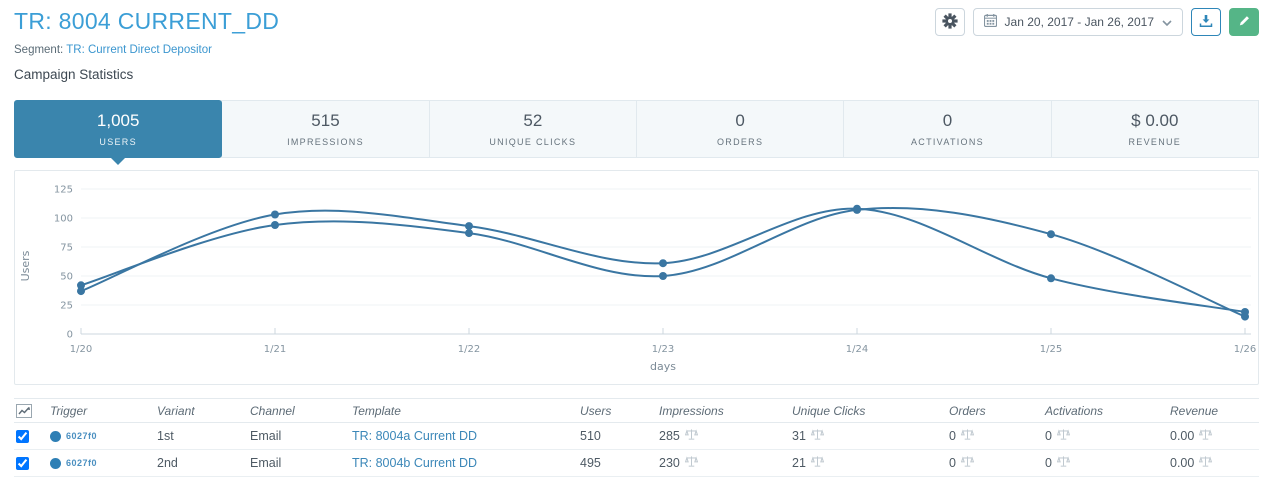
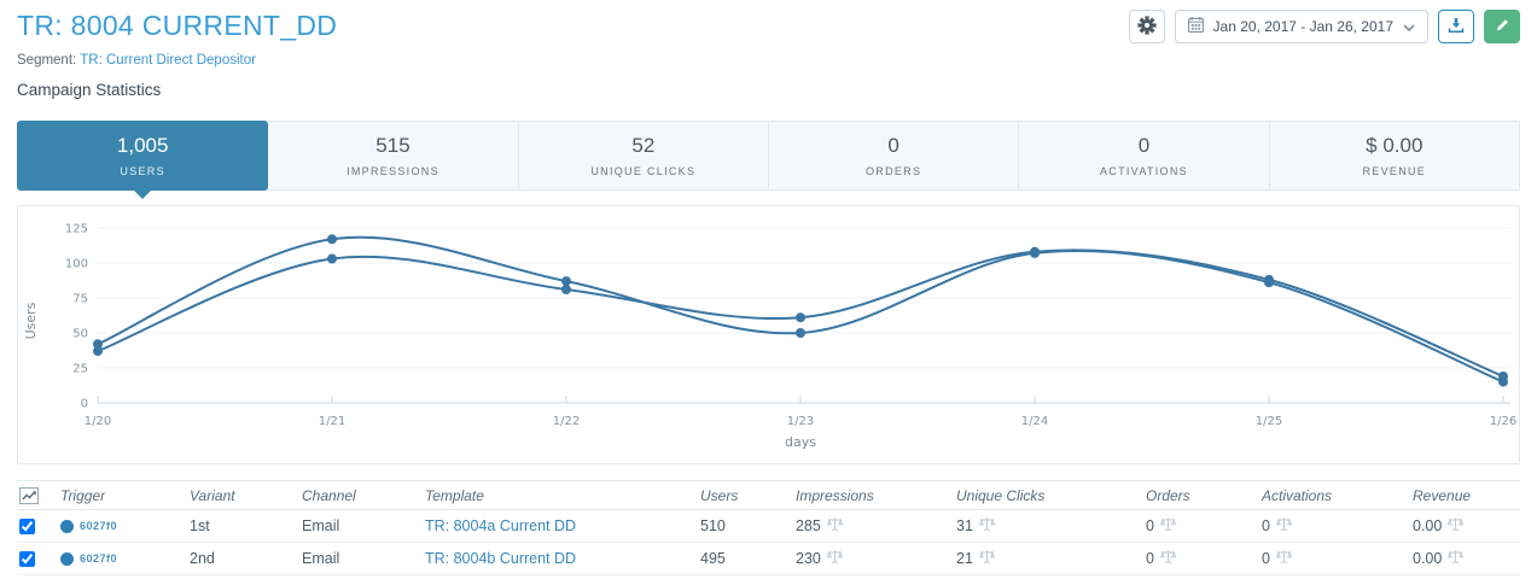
1st/1/21: 94 -> 117
2nd/1/22: 93 -> 81
2nd/1/25: 48 -> 88
